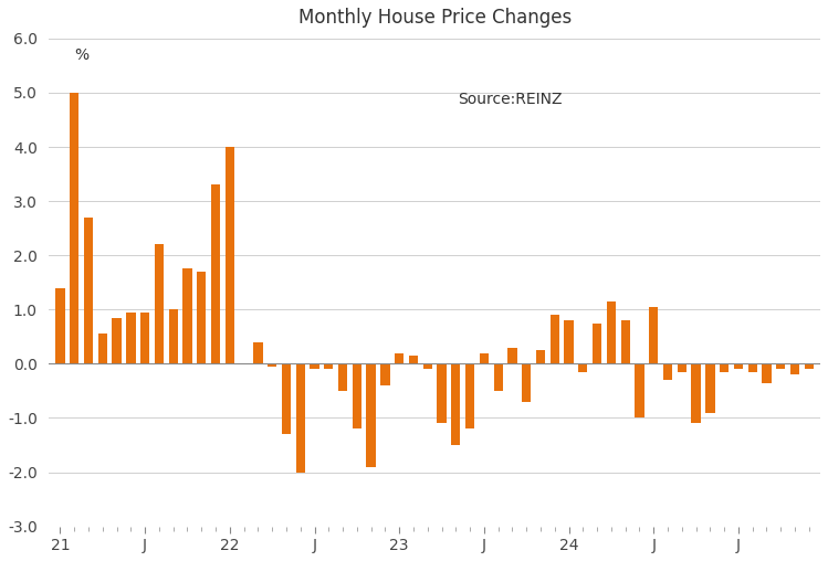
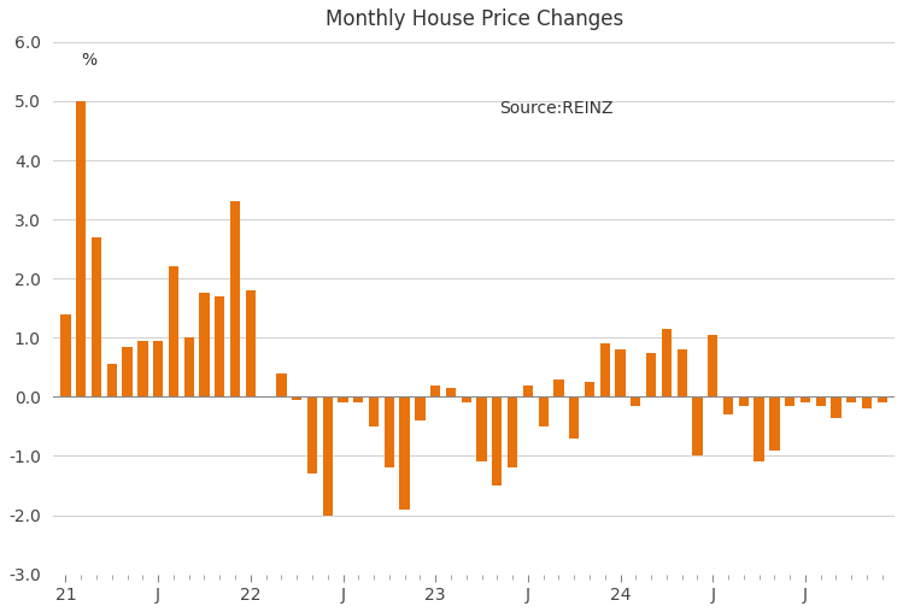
22: 4.00 -> 1.80
